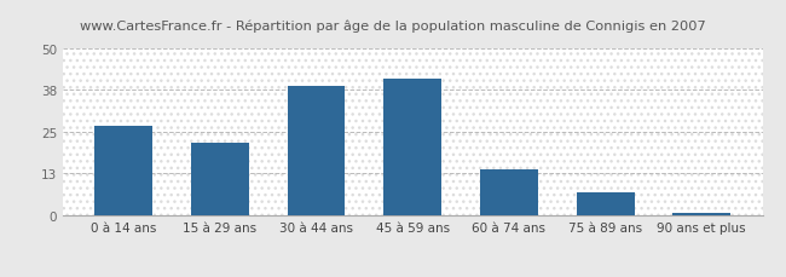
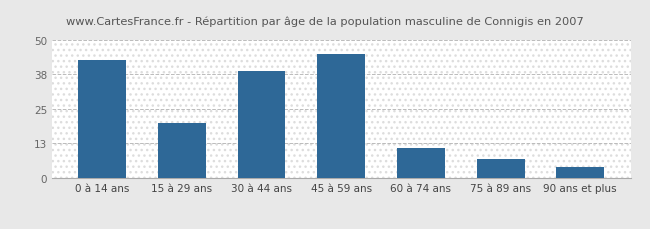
0 à 14 ans: 27 -> 43
15 à 29 ans: 22 -> 20
45 à 59 ans: 41 -> 45
60 à 74 ans: 14 -> 11
90 ans et plus: 1 -> 4
